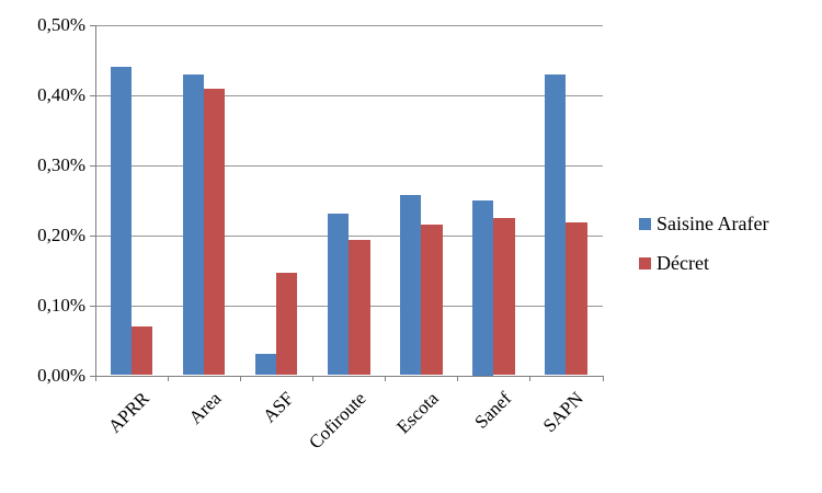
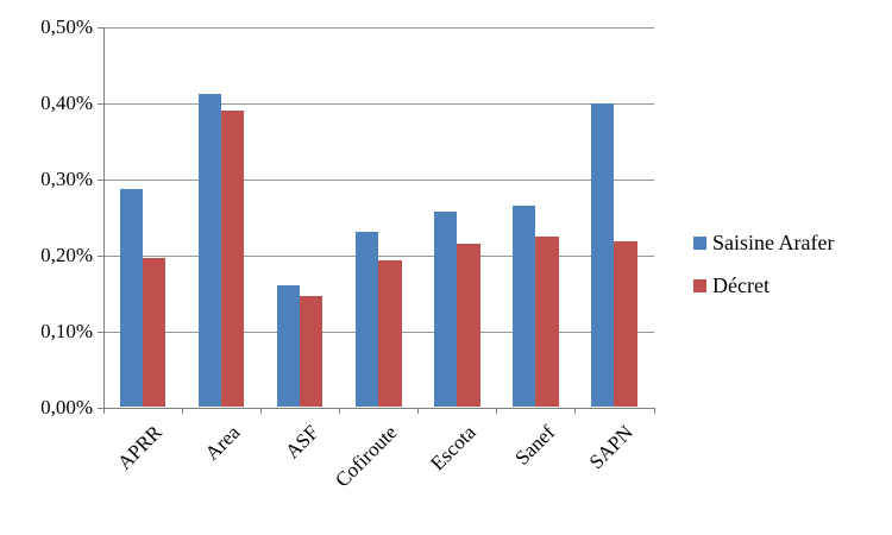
Saisine Arafer/APRR: 0,44% -> 0,29%
Décret/APRR: 0,07% -> 0,20%
Saisine Arafer/Area: 0,43% -> 0,41%
Décret/Area: 0,41% -> 0,39%
Saisine Arafer/ASF: 0,03% -> 0,16%
Saisine Arafer/Sanef: 0,25% -> 0,27%
Saisine Arafer/SAPN: 0,43% -> 0,40%
